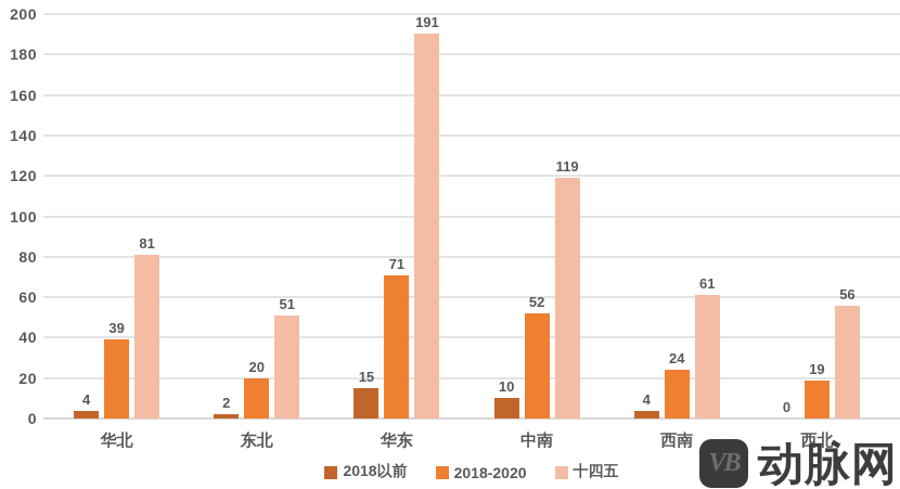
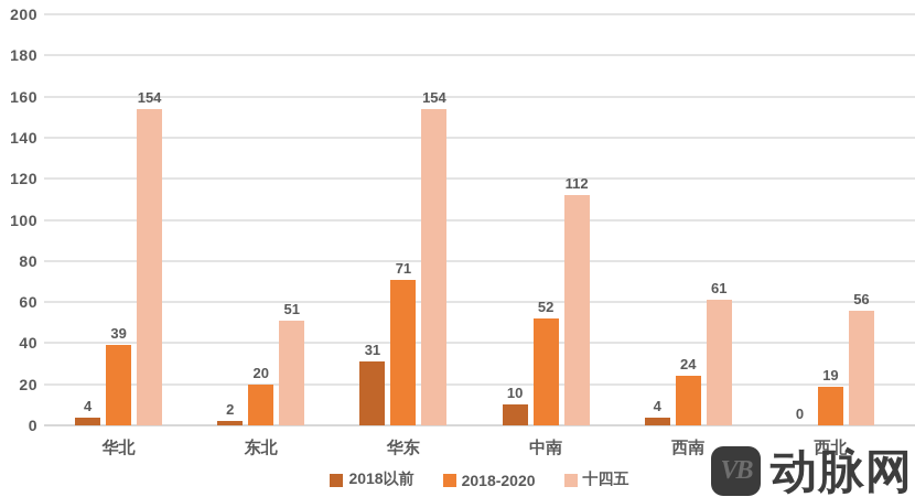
十四五/华北: 81 -> 154
2018以前/华东: 15 -> 31
十四五/华东: 191 -> 154
十四五/中南: 119 -> 112
